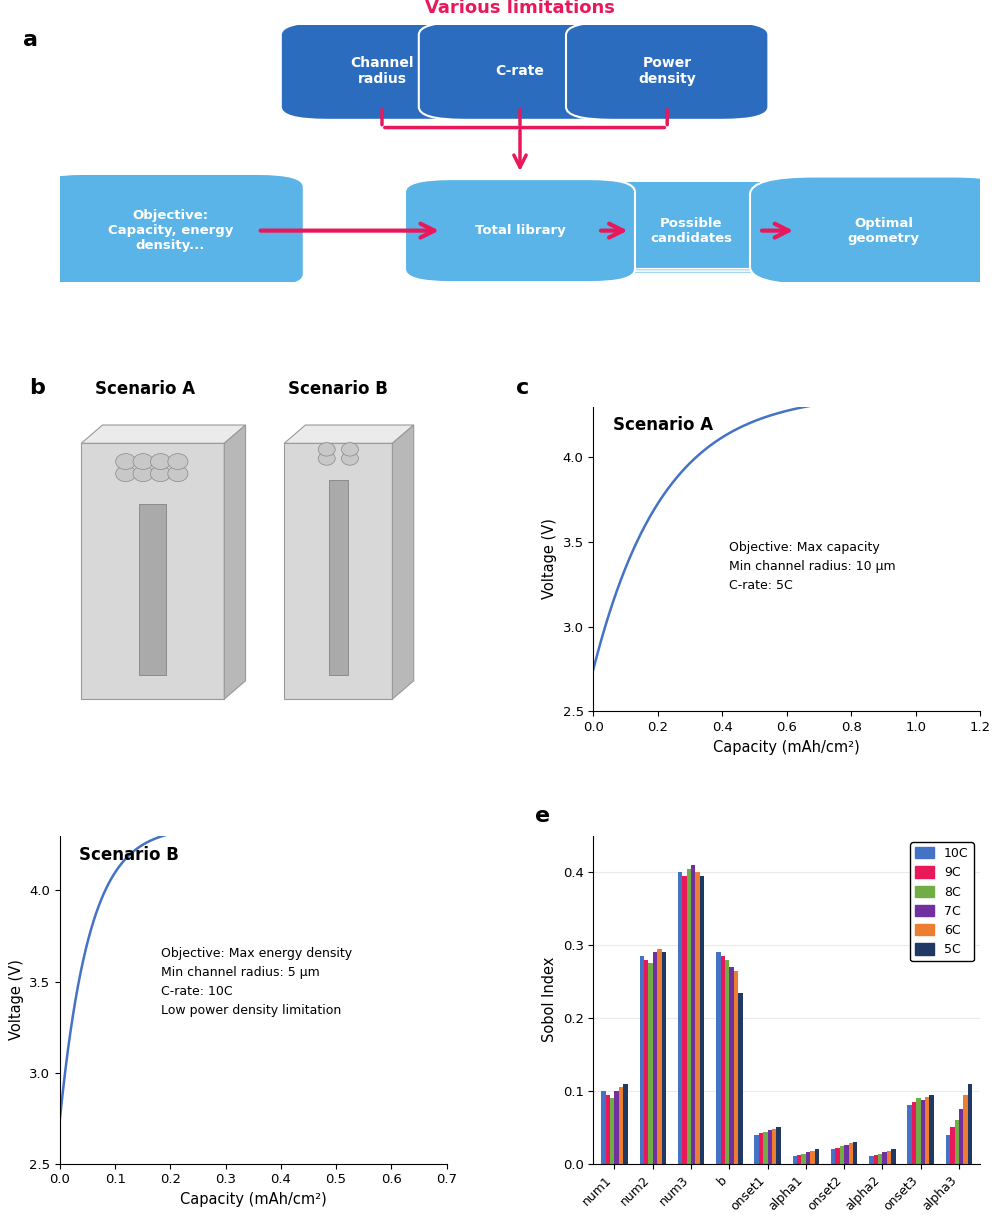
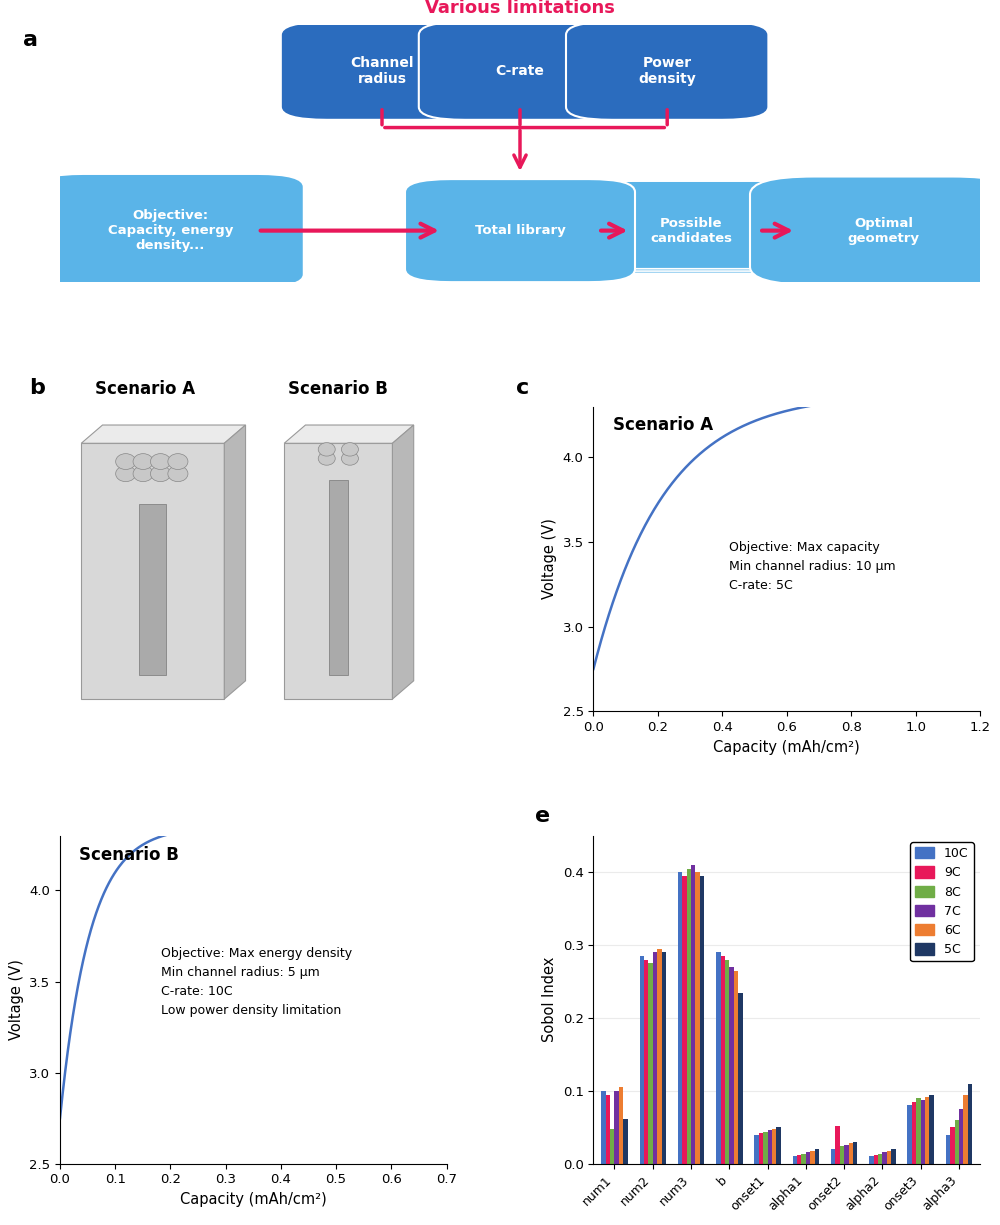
8C/num1: 0.090 -> 0.048
5C/num1: 0.110 -> 0.062
9C/onset2: 0.022 -> 0.052
